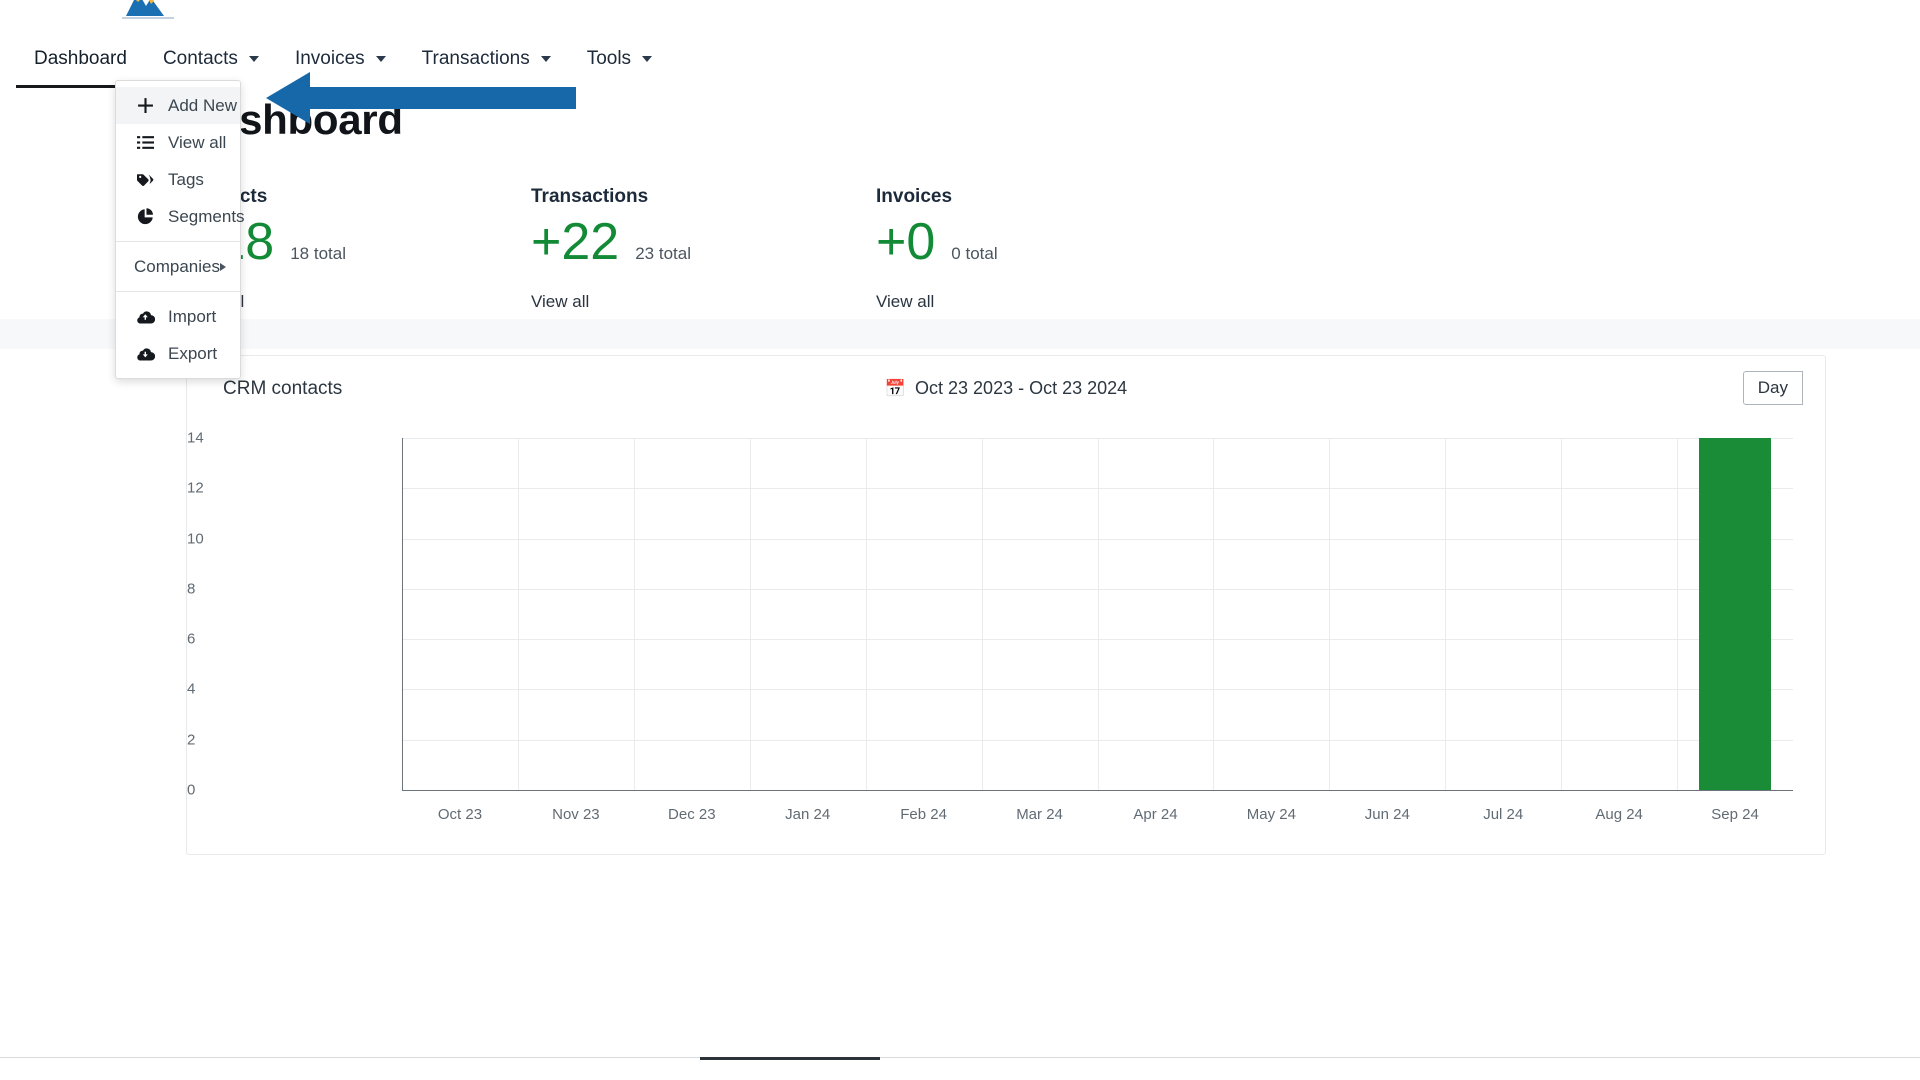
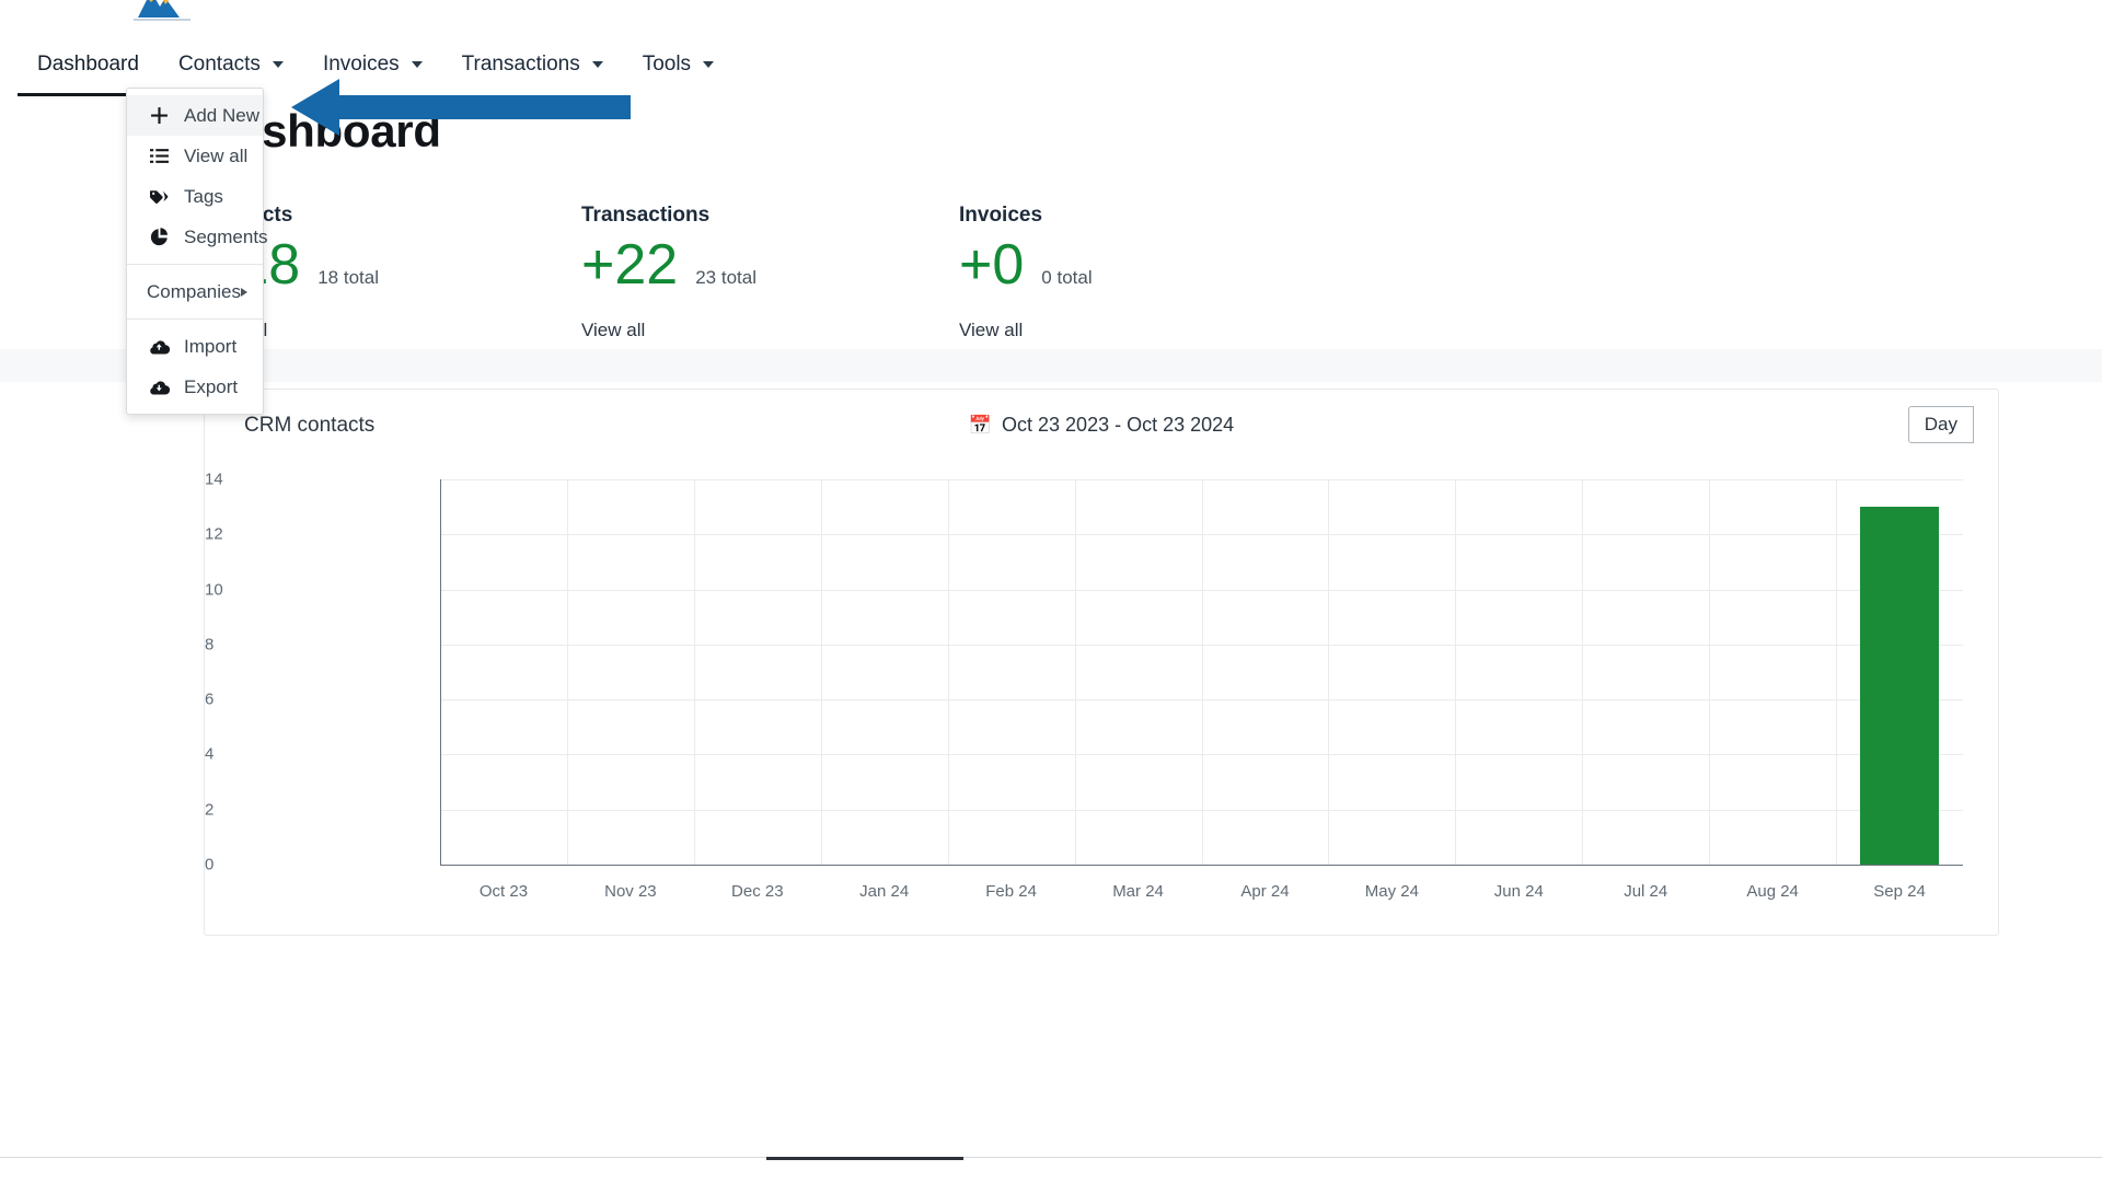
Sep 24: 14 -> 13
